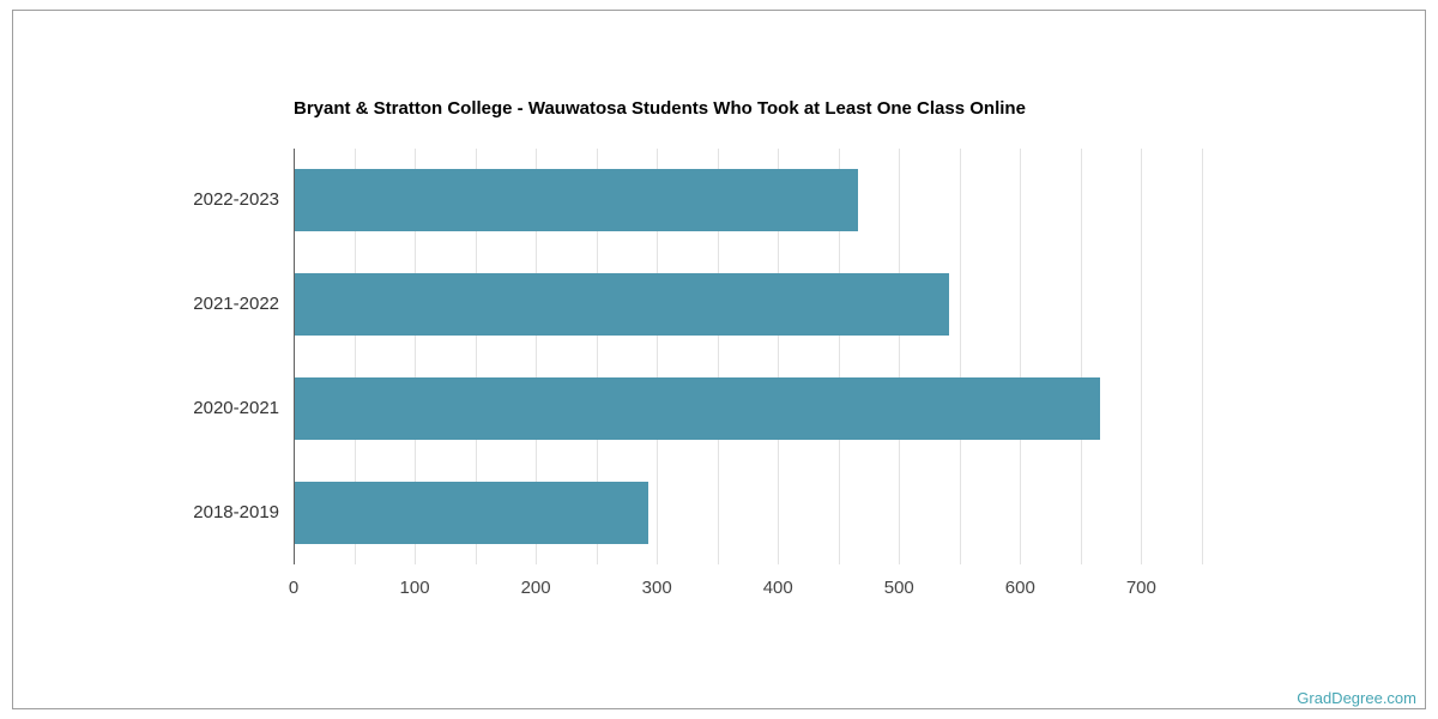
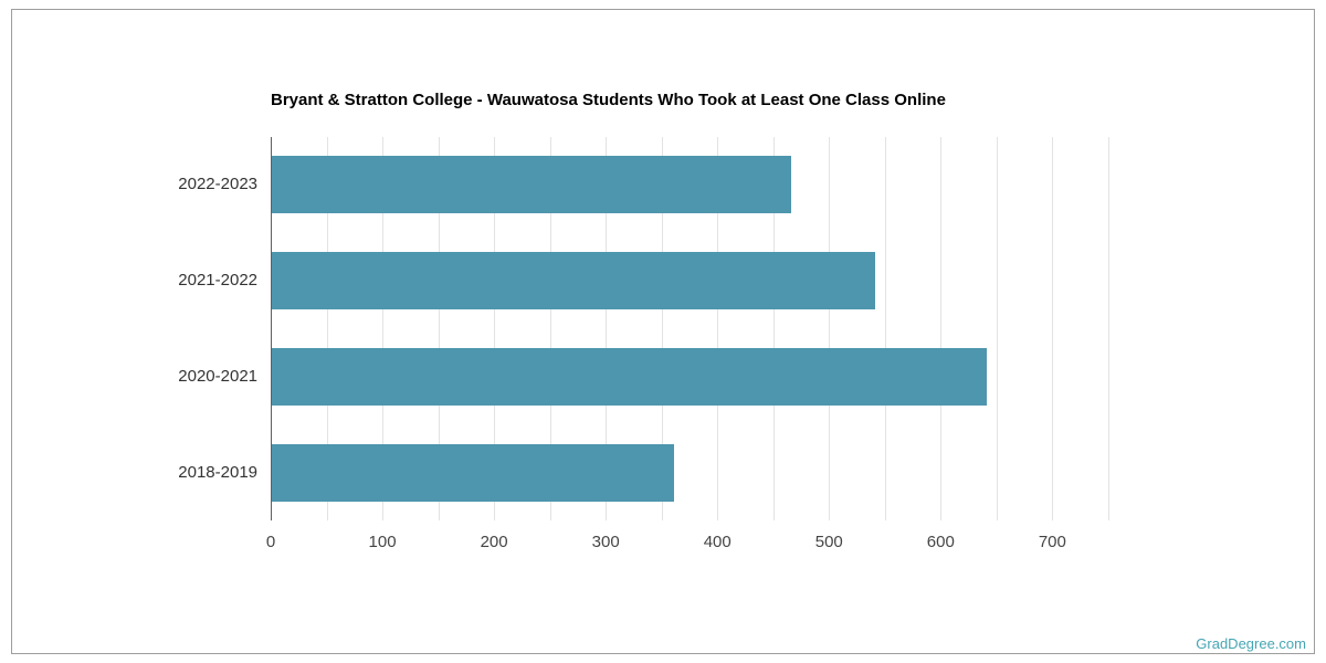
2020-2021: 660 -> 640
2018-2019: 290 -> 360
